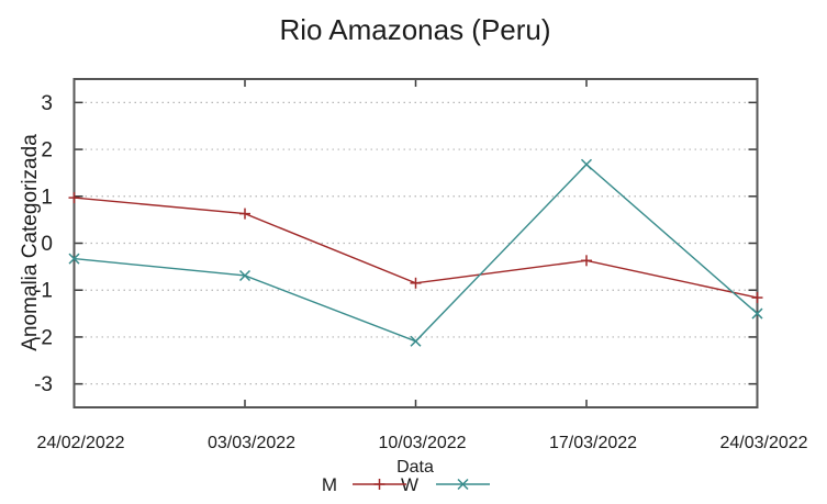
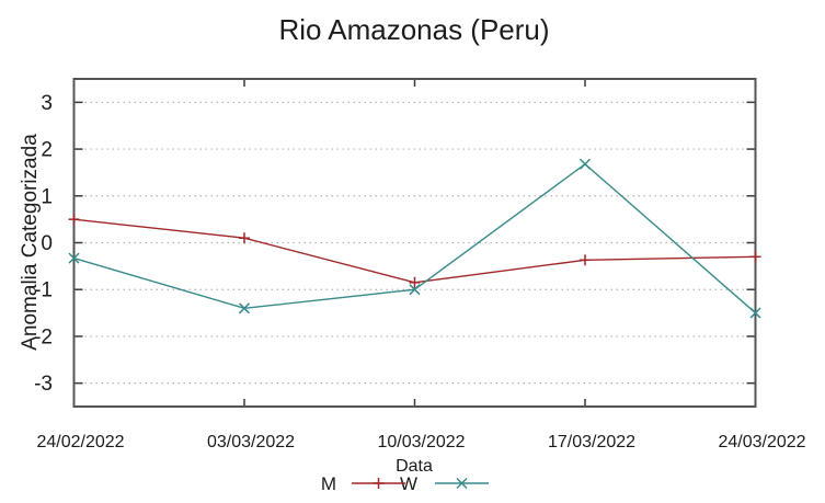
M/24/02/2022: 1.0 -> 0.5
M/03/03/2022: 0.6 -> 0.1
W/03/03/2022: -0.7 -> -1.4
W/10/03/2022: -2.1 -> -1.0
M/24/03/2022: -1.2 -> -0.3
